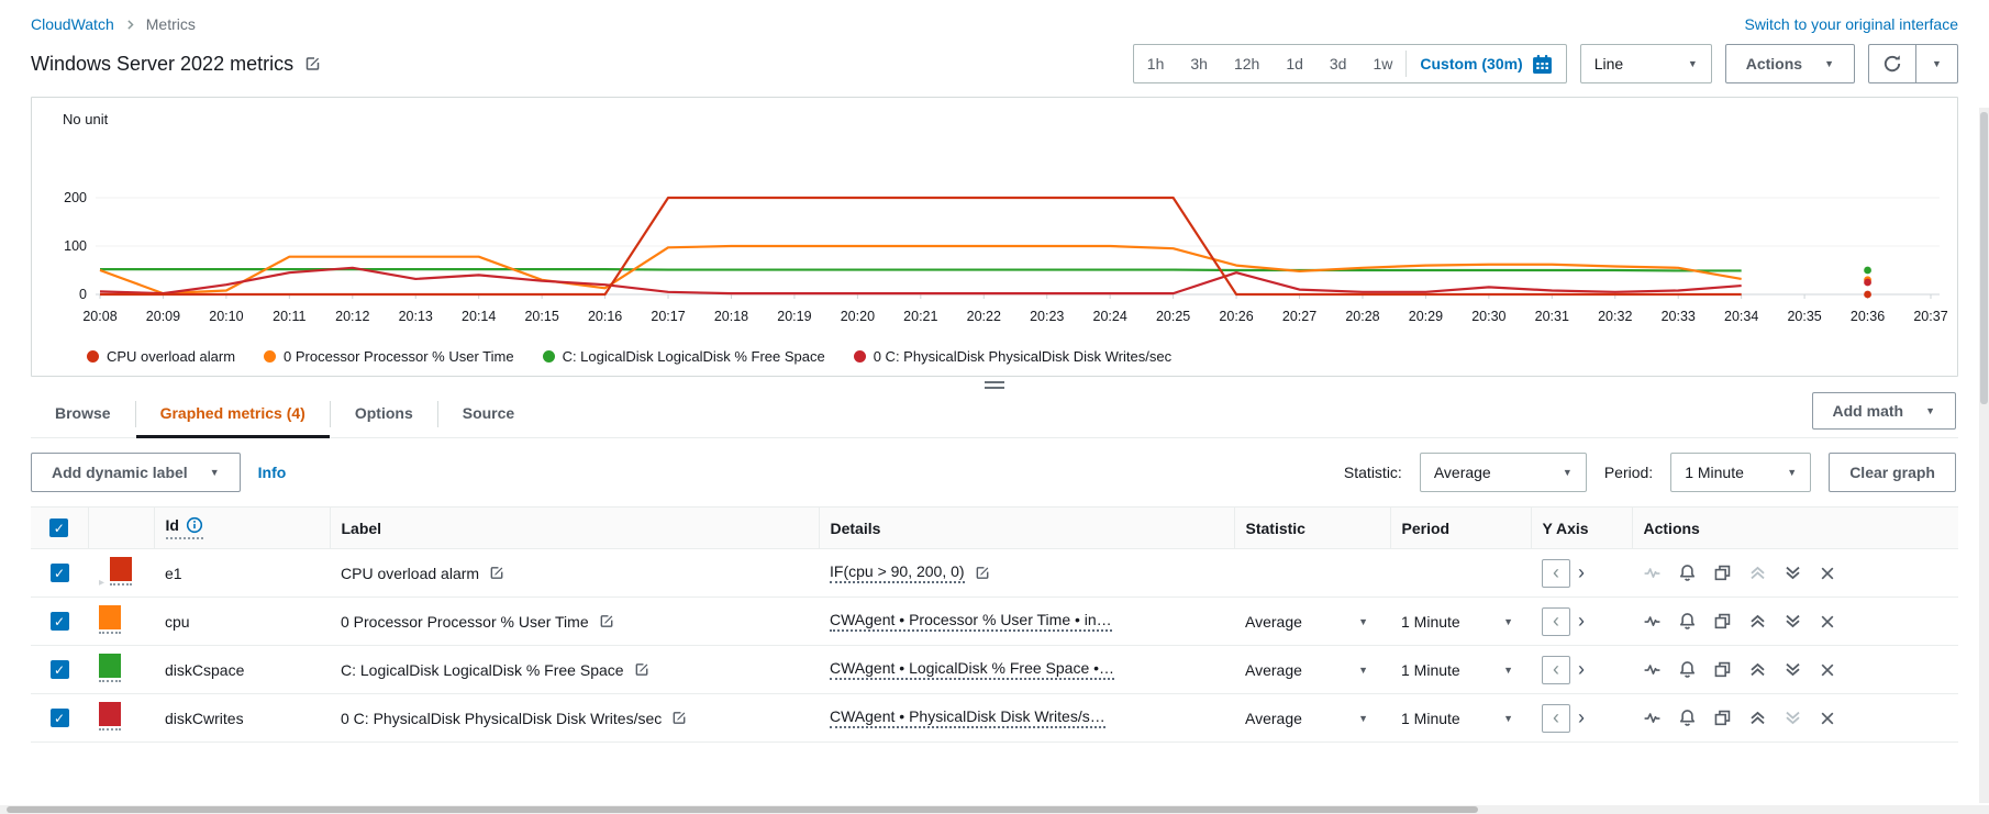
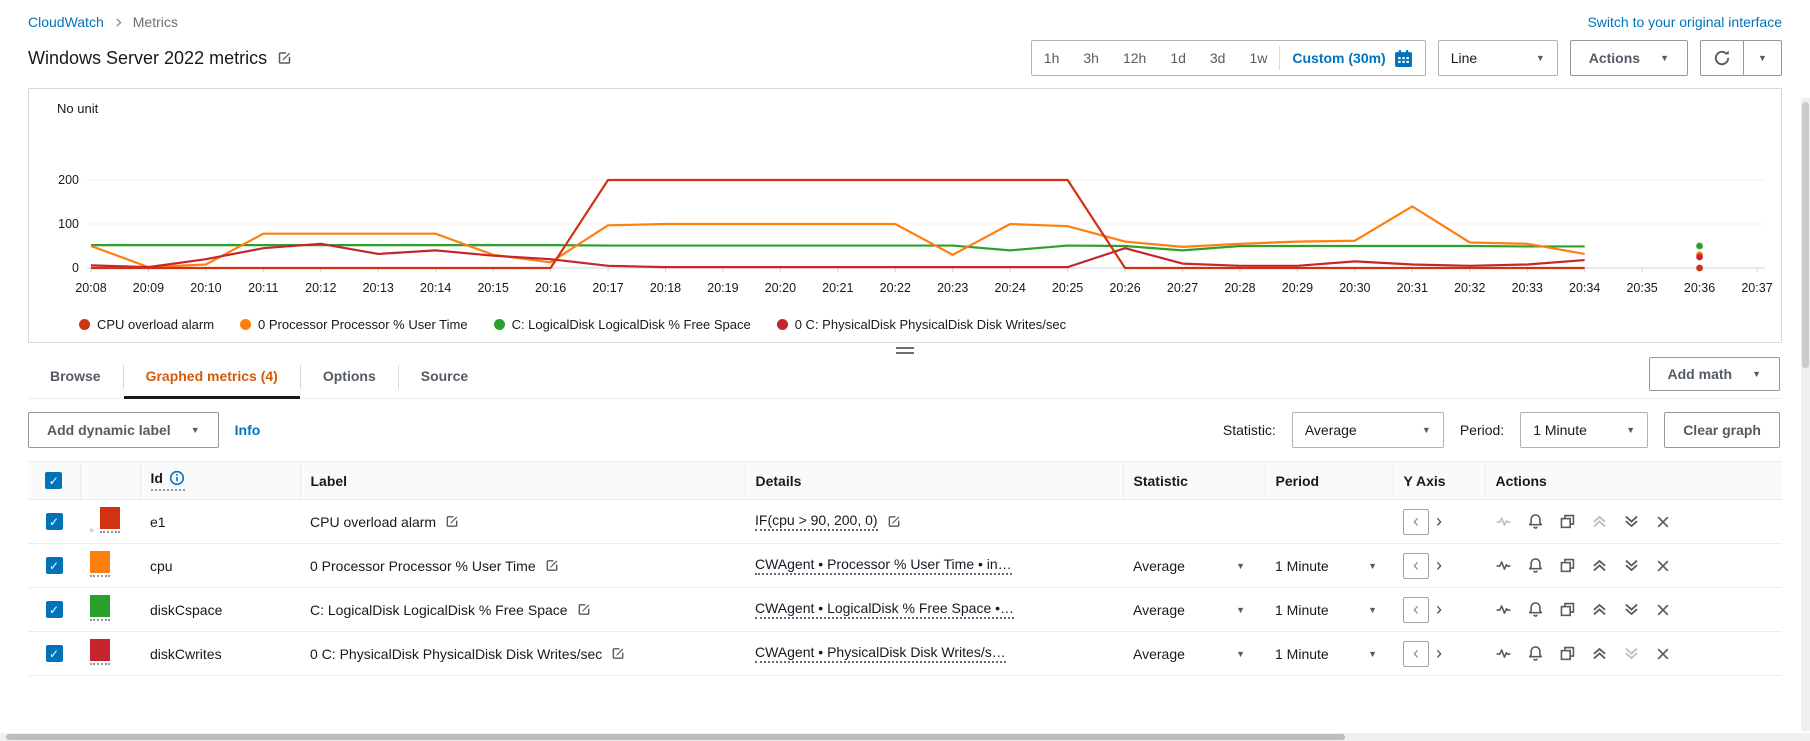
0 Processor Processor % User Time/20:23: 100 -> 30
C: LogicalDisk LogicalDisk % Free Space/20:24: 50 -> 40
C: LogicalDisk LogicalDisk % Free Space/20:27: 50 -> 40
0 Processor Processor % User Time/20:31: 60 -> 140
